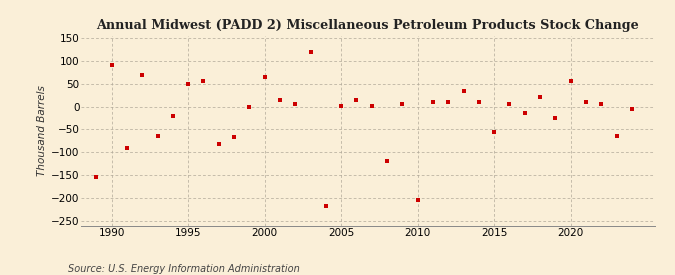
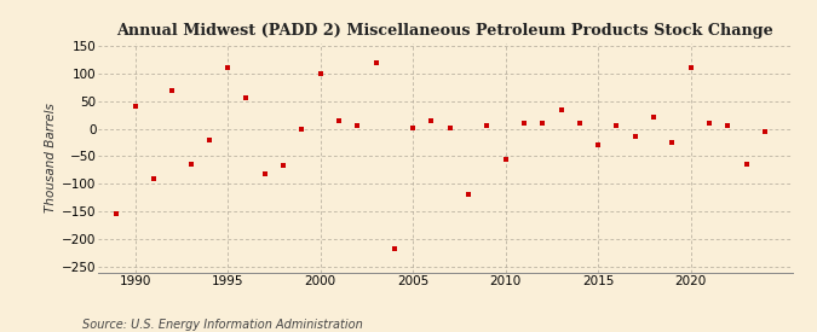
1990: 90 -> 40
1995: 50 -> 110
2000: 65 -> 100
2010: -205 -> -55
2015: -55 -> -30
2020: 55 -> 110
